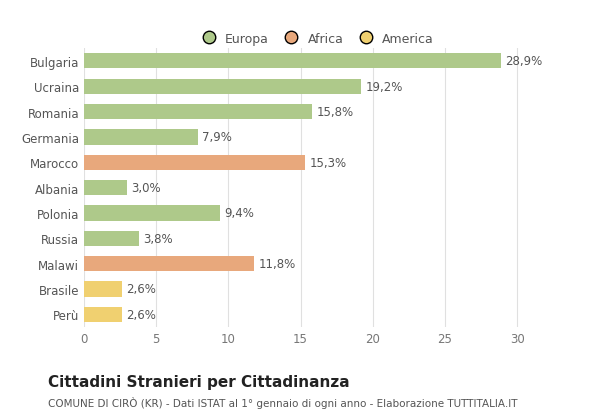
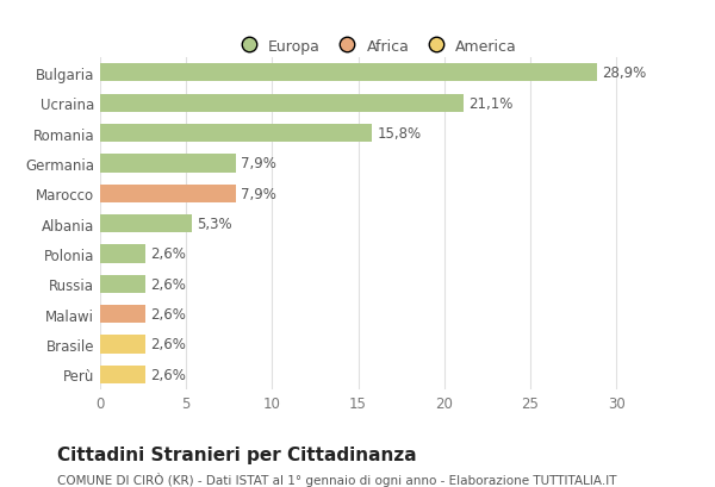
Ucraina: 19,2% -> 21,1%
Marocco: 15,3% -> 7,9%
Albania: 3,0% -> 5,3%
Polonia: 9,4% -> 2,6%
Russia: 3,8% -> 2,6%
Malawi: 11,8% -> 2,6%
